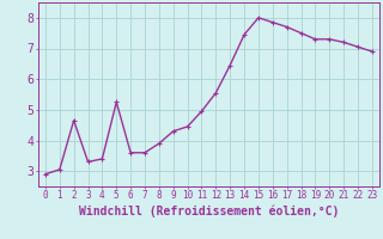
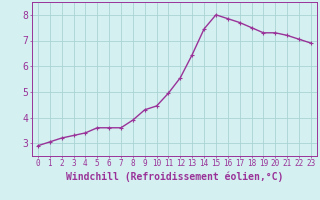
2: 4.65 -> 3.20
5: 5.25 -> 3.60
